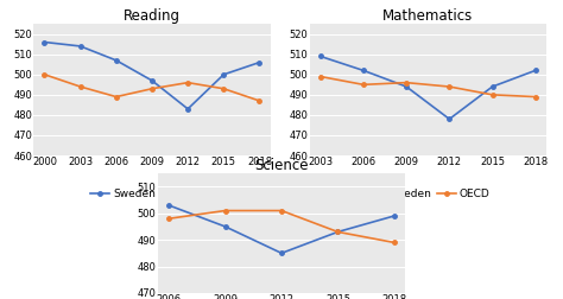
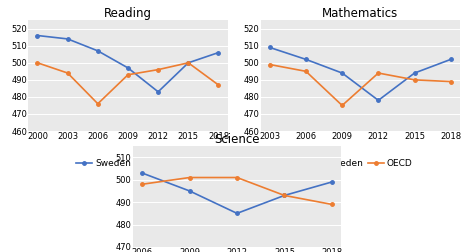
Reading/OECD/2006: 489 -> 476
Reading/OECD/2015: 493 -> 500
Mathematics/OECD/2009: 496 -> 475
